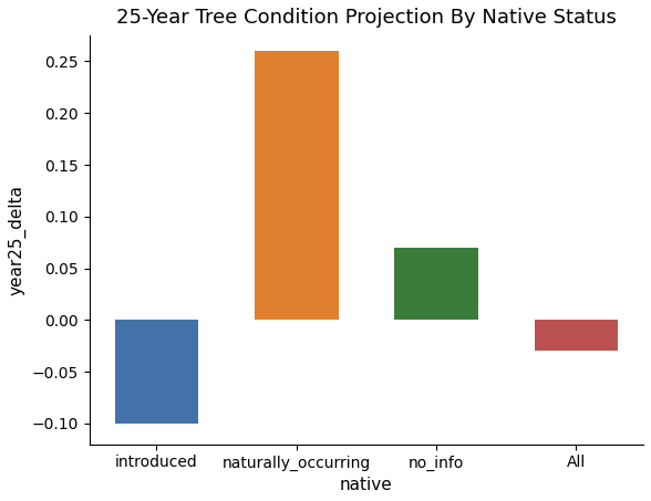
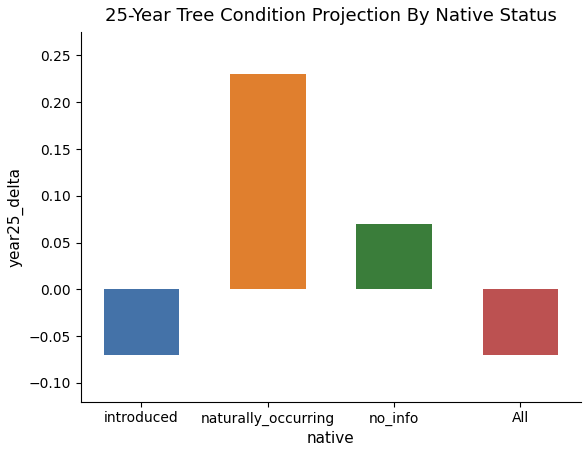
introduced: -0.10 -> -0.07
naturally_occurring: 0.26 -> 0.23
All: -0.03 -> -0.07
